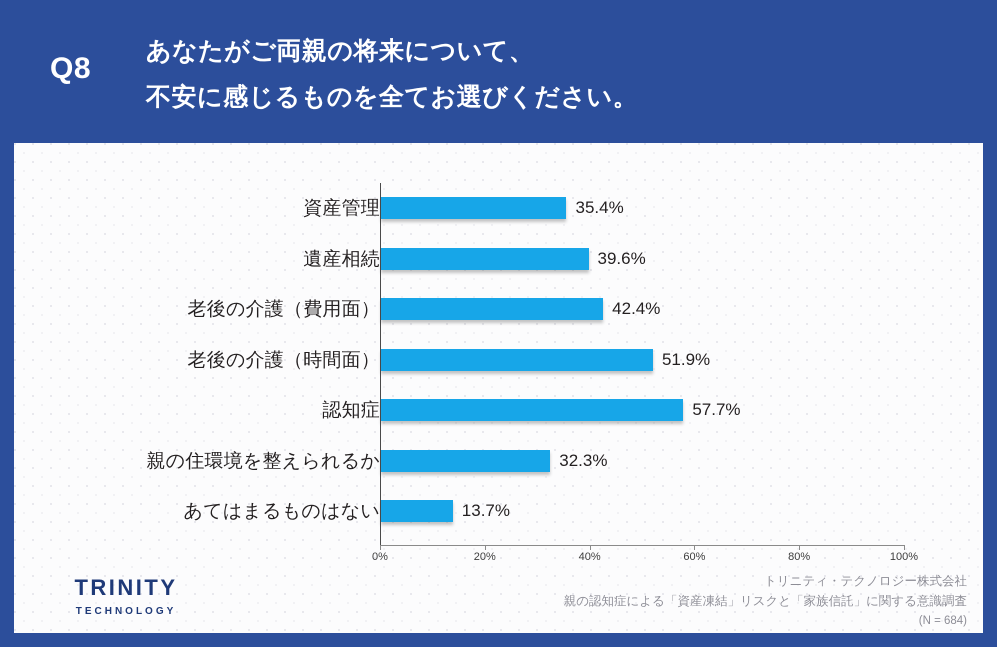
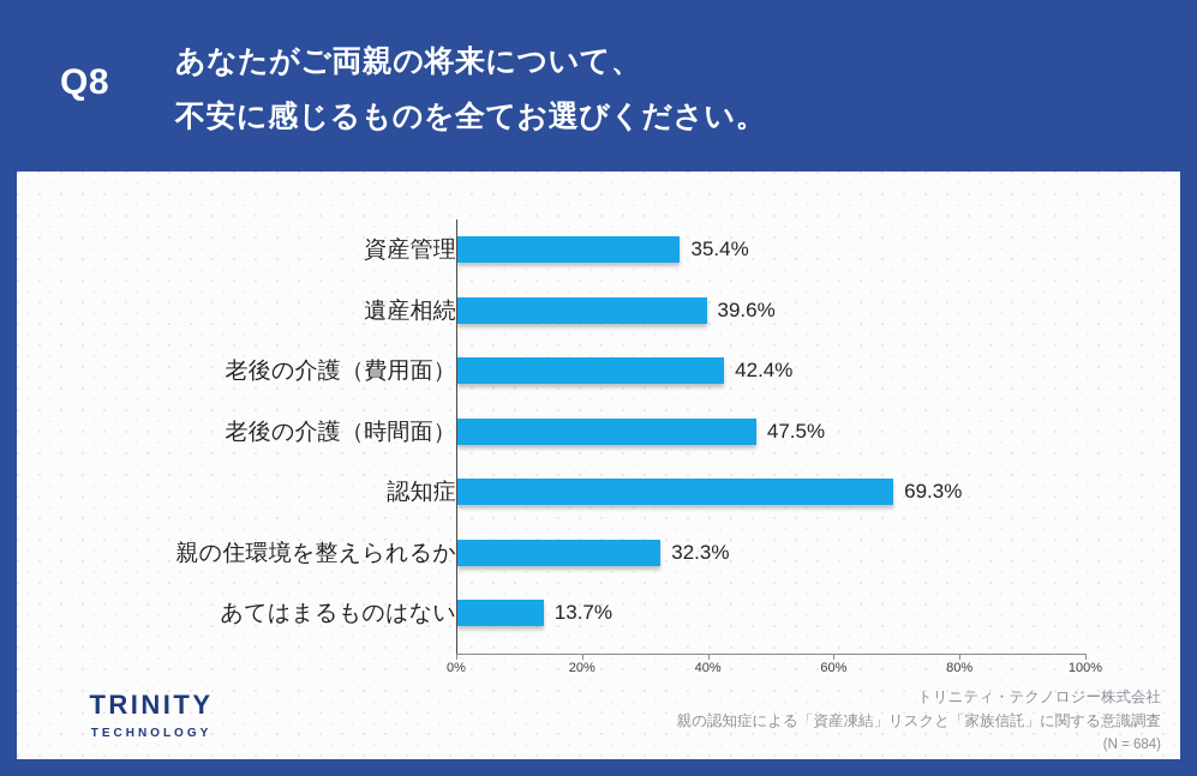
老後の介護（時間面）: 51.9% -> 47.5%
認知症: 57.7% -> 69.3%
